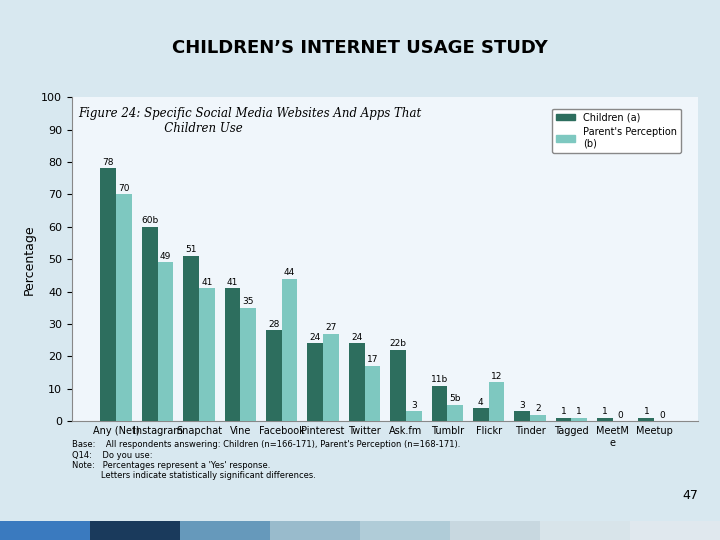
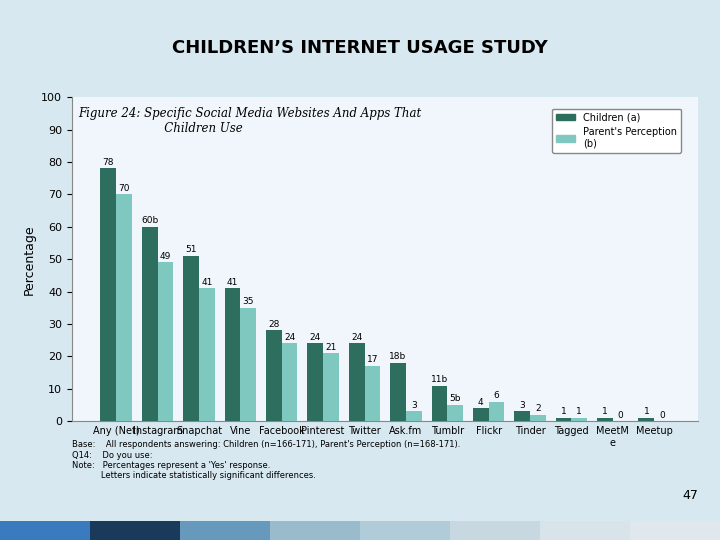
Parent's Perception (b)/Facebook: 44 -> 24
Parent's Perception (b)/Pinterest: 27 -> 21
Children (a)/Ask.fm: 22b -> 18b
Parent's Perception (b)/Flickr: 12 -> 6
